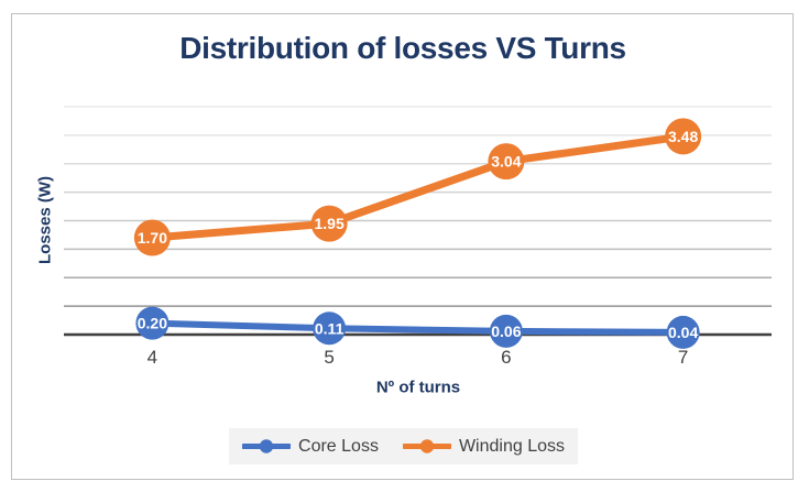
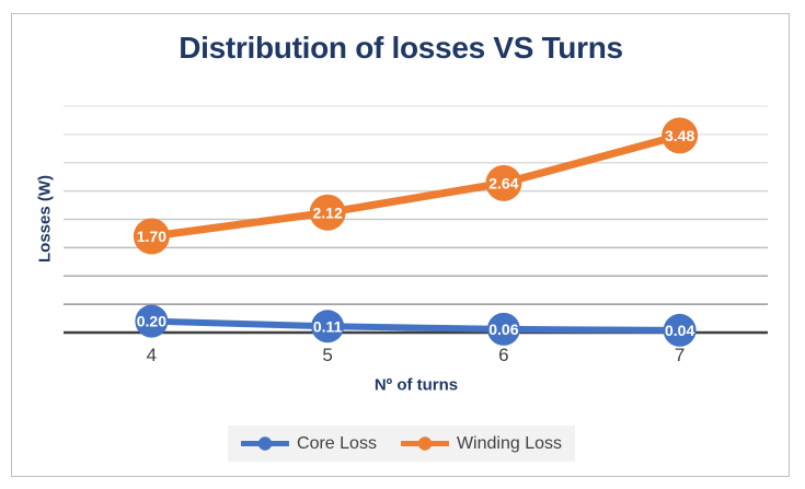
Winding Loss/5: 1.95 -> 2.12
Winding Loss/6: 3.04 -> 2.64
